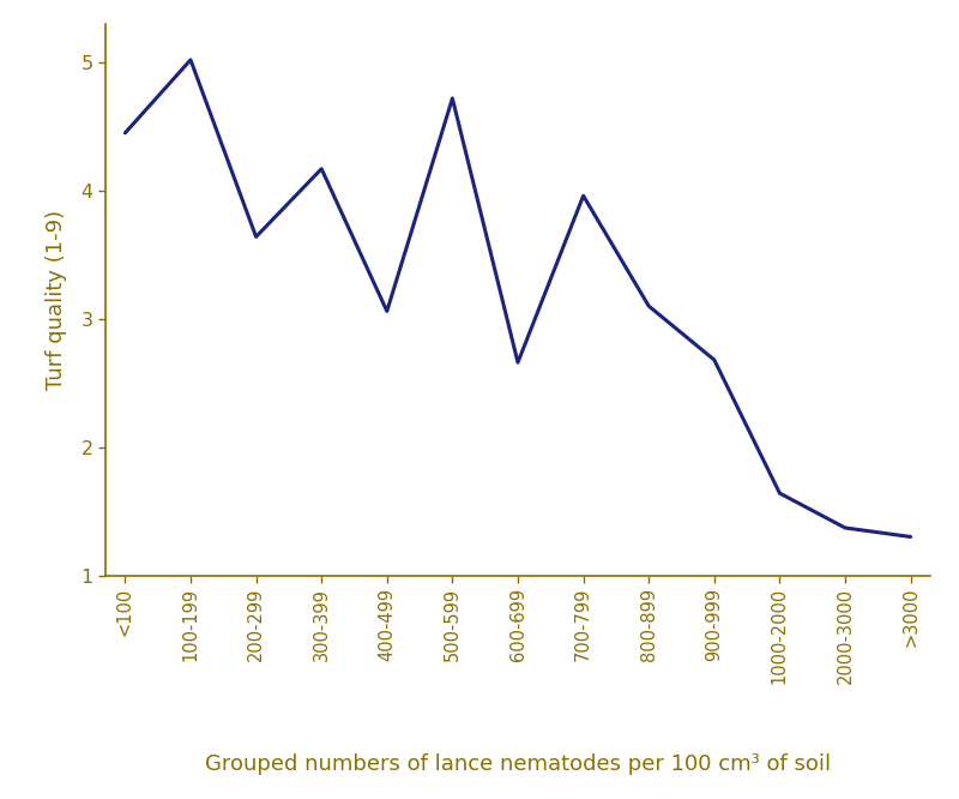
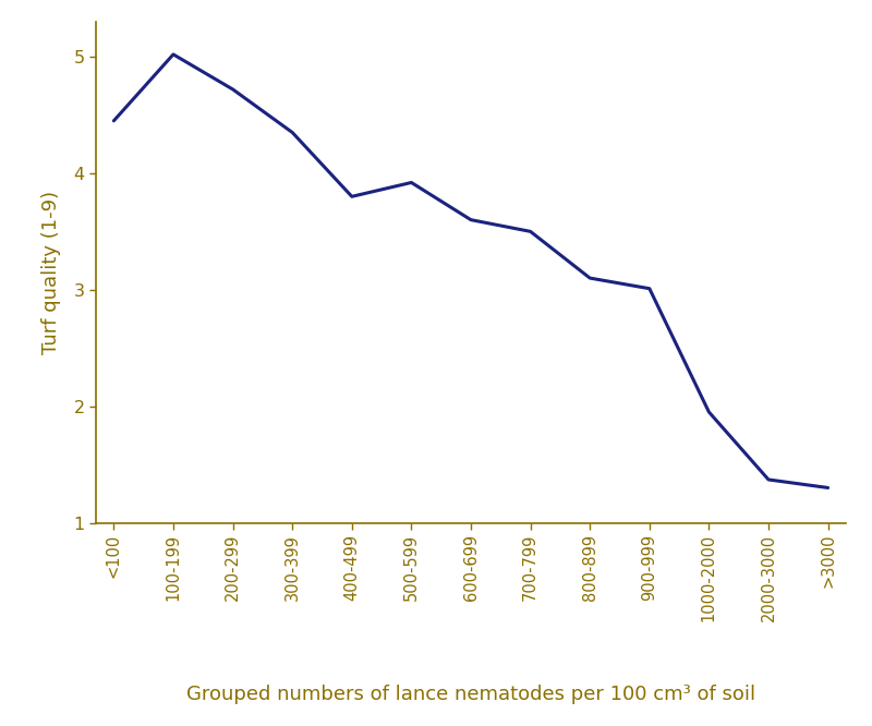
200-299: 3.64 -> 4.72
300-399: 4.17 -> 4.35
400-499: 3.06 -> 3.80
500-599: 4.72 -> 3.92
600-699: 2.66 -> 3.60
700-799: 3.96 -> 3.50
900-999: 2.68 -> 3.01
1000-2000: 1.64 -> 1.95
